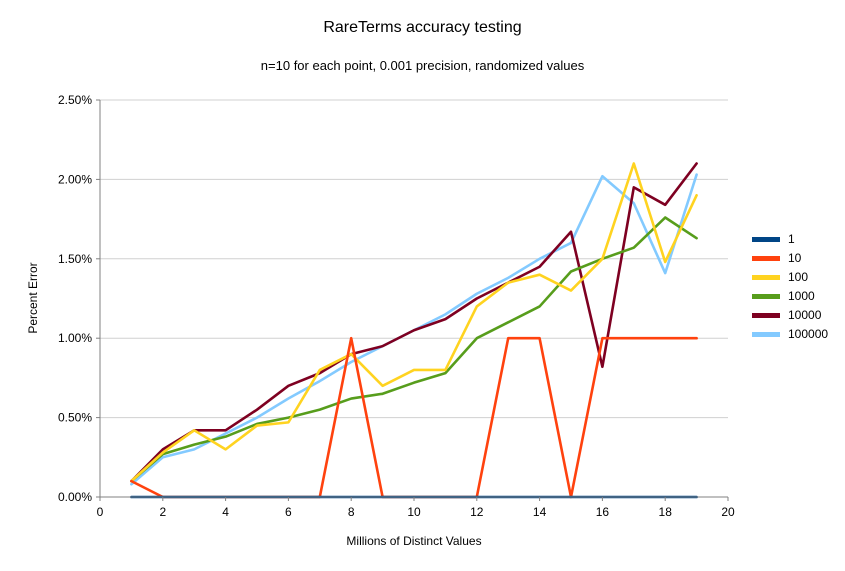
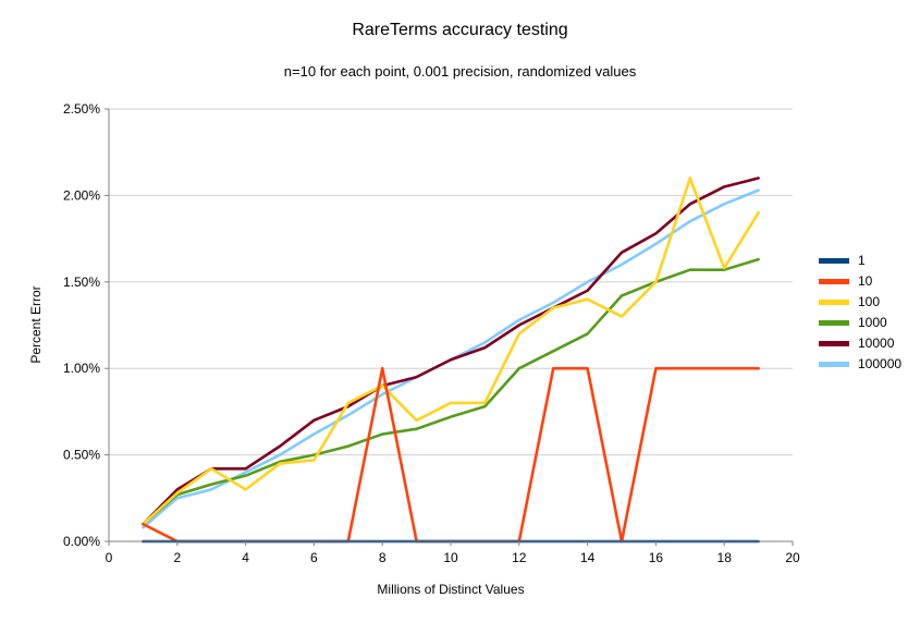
10000/16: 0.82% -> 1.78%
100000/16: 2.02% -> 1.72%
100/18: 1.48% -> 1.58%
1000/18: 1.76% -> 1.57%
10000/18: 1.84% -> 2.05%
100000/18: 1.41% -> 1.95%
